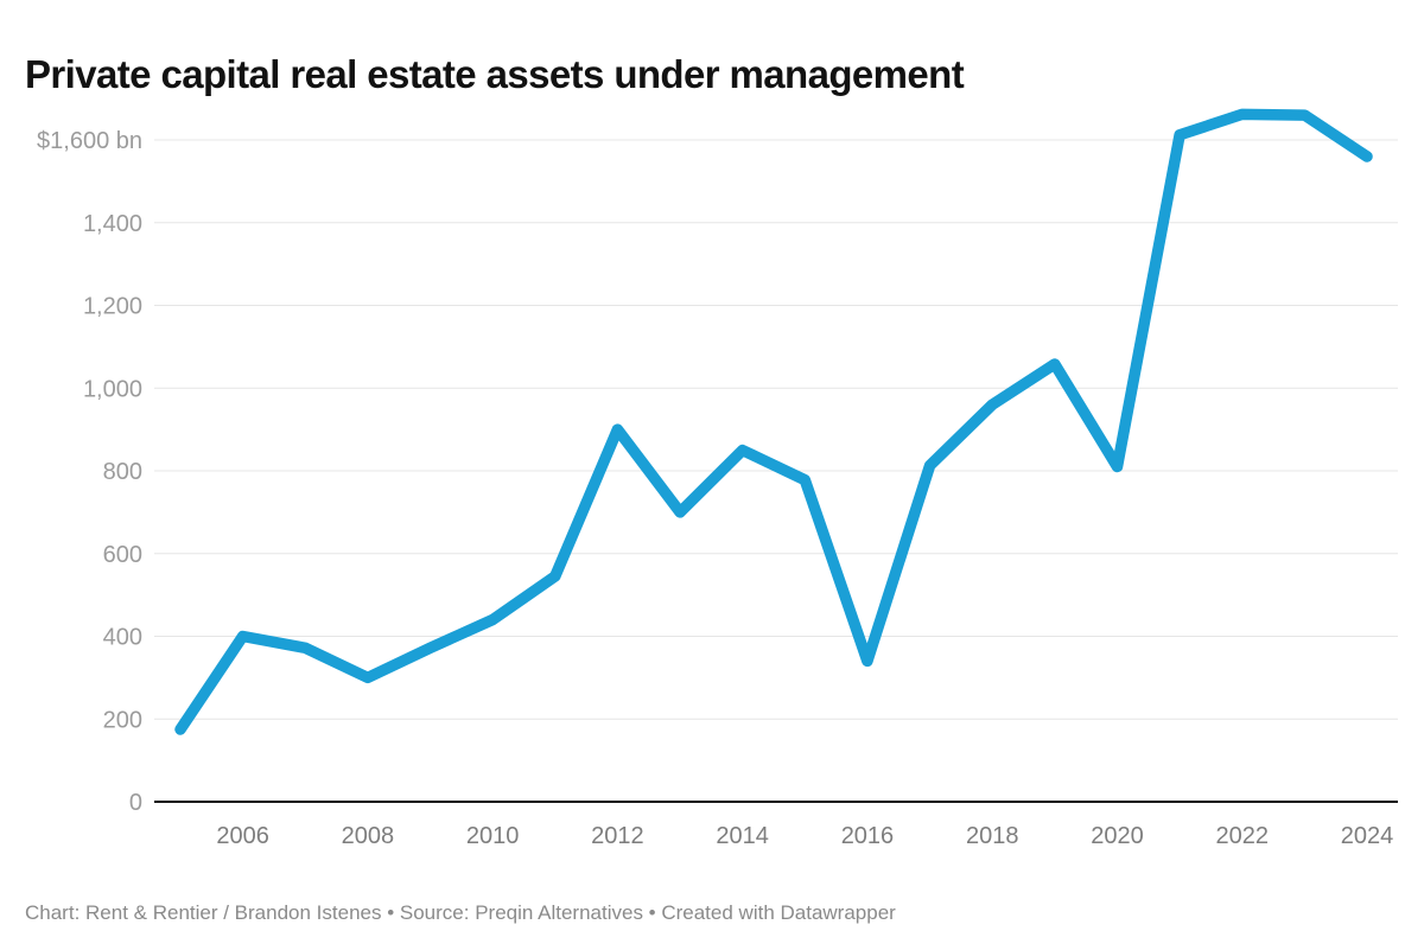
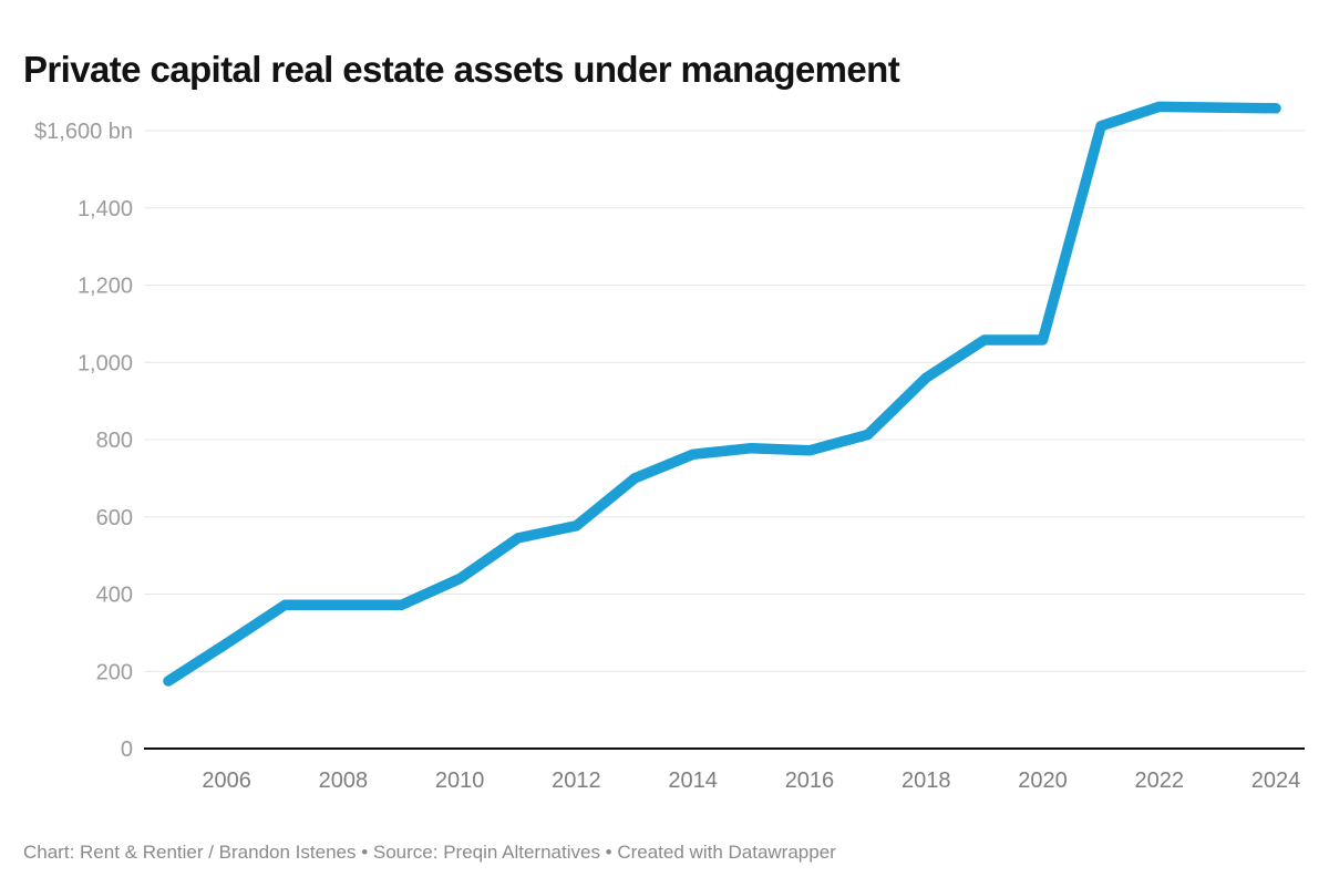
2006: 400 -> 270
2008: 300 -> 370
2012: 900 -> 580
2014: 850 -> 760
2016: 340 -> 770
2020: 810 -> 1060
2024: 1560 -> 1660
